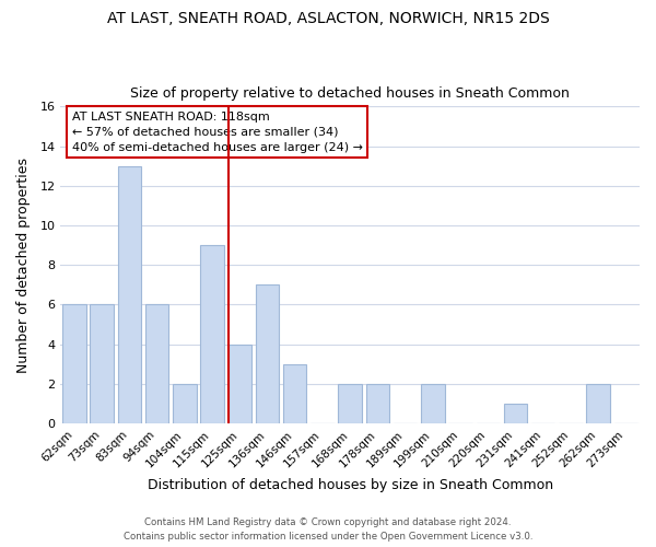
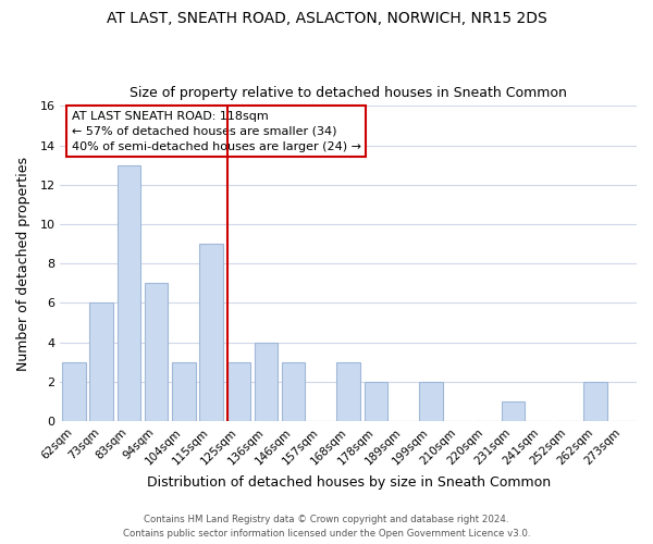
62sqm: 6 -> 3
94sqm: 6 -> 7
104sqm: 2 -> 3
125sqm: 4 -> 3
136sqm: 7 -> 4
168sqm: 2 -> 3
